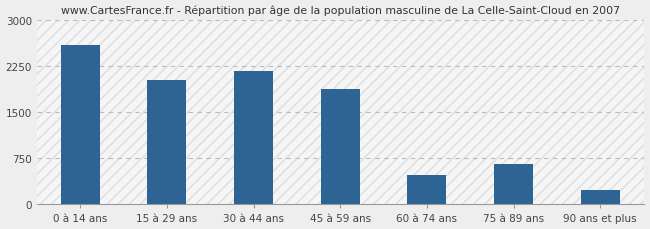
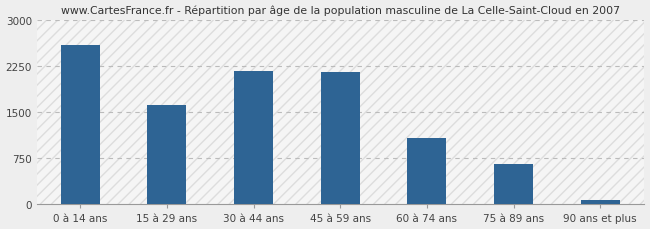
15 à 29 ans: 2020 -> 1620
45 à 59 ans: 1880 -> 2160
60 à 74 ans: 480 -> 1080
90 ans et plus: 240 -> 60
